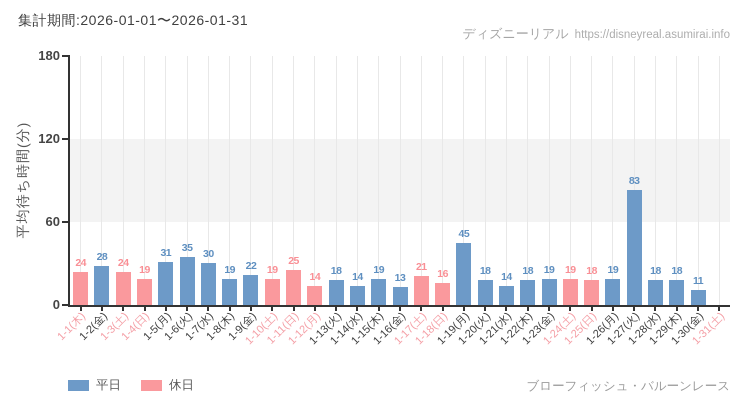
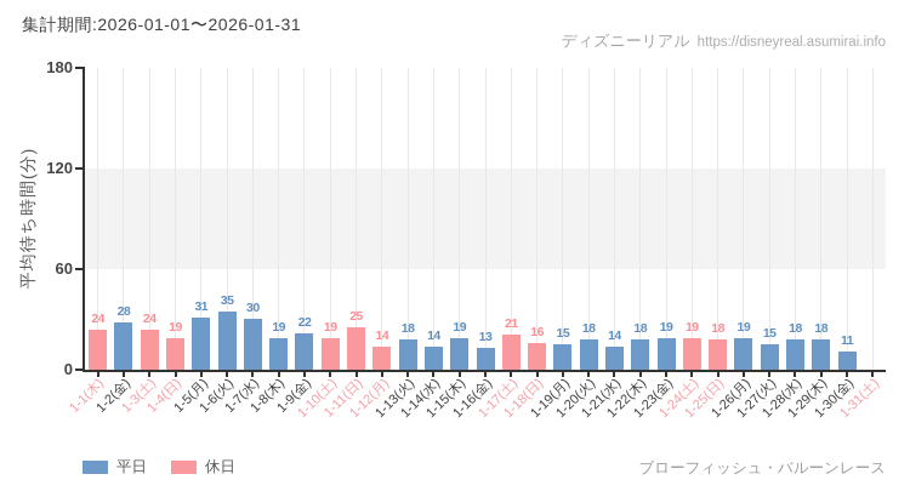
1-19(月): 45 -> 15
1-27(火): 83 -> 15
